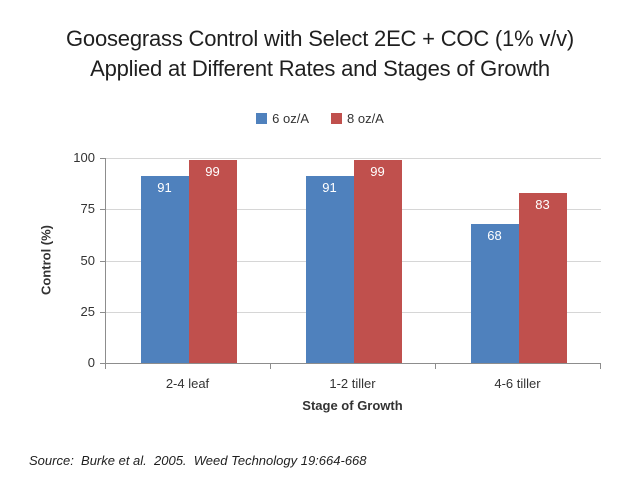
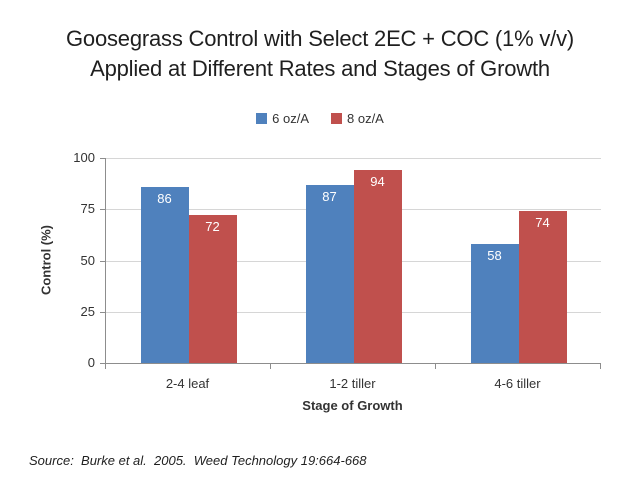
6 oz/A/2-4 leaf: 91 -> 86
8 oz/A/2-4 leaf: 99 -> 72
6 oz/A/1-2 tiller: 91 -> 87
8 oz/A/1-2 tiller: 99 -> 94
6 oz/A/4-6 tiller: 68 -> 58
8 oz/A/4-6 tiller: 83 -> 74
